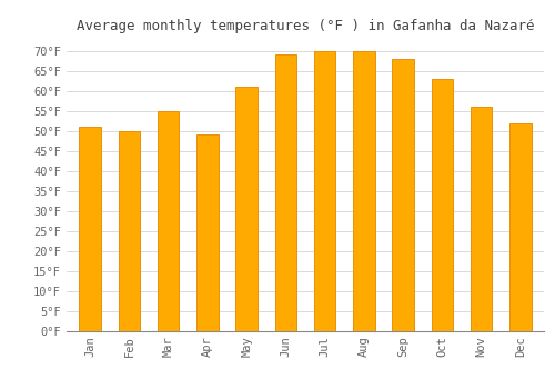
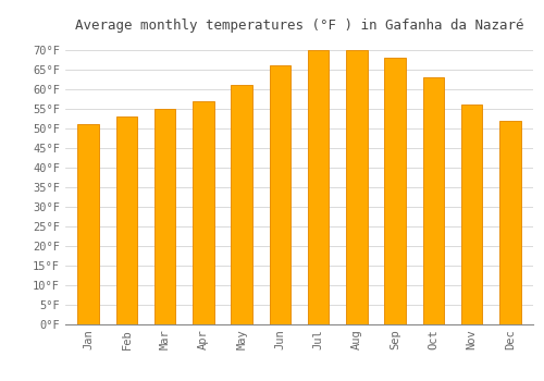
Feb: 50°F -> 53°F
Apr: 49°F -> 57°F
Jun: 69°F -> 66°F
